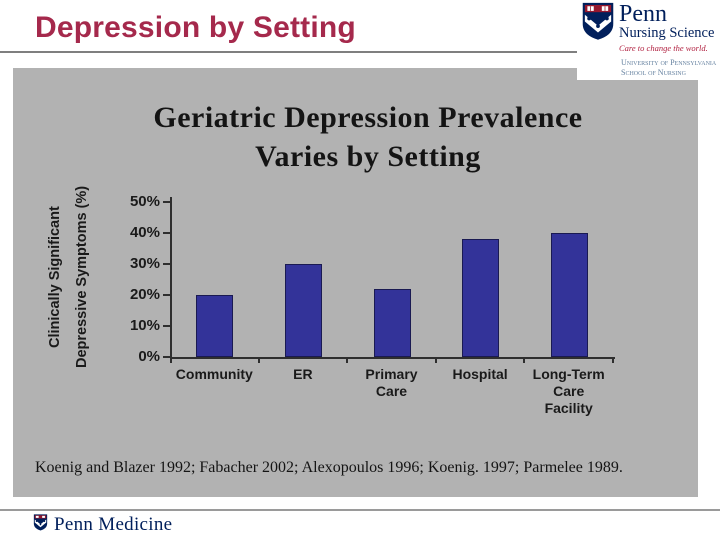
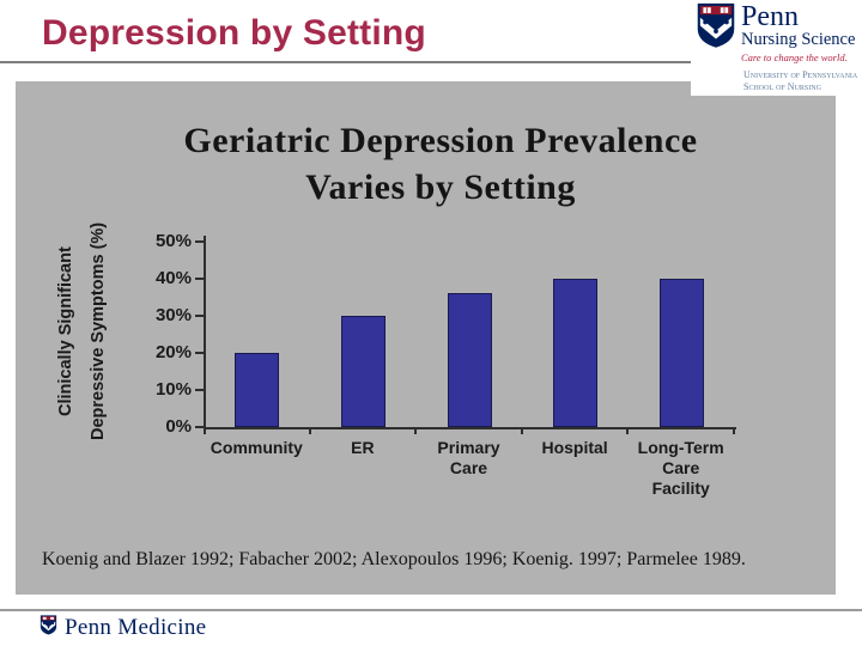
Primary Care: 22% -> 36%
Hospital: 38% -> 40%
